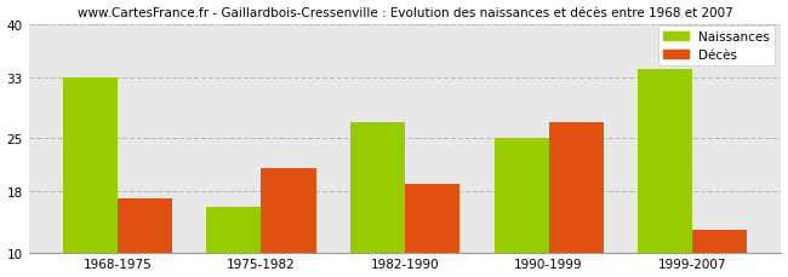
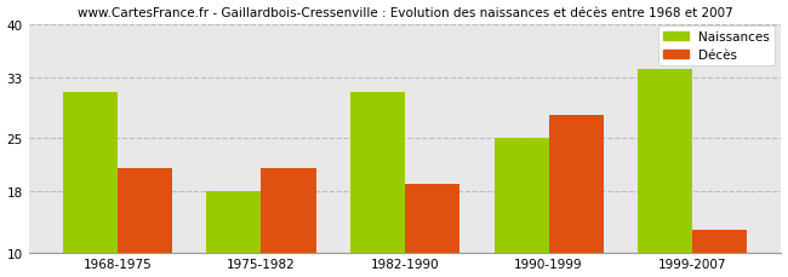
Naissances/1968-1975: 33 -> 31
Décès/1968-1975: 17 -> 21
Naissances/1975-1982: 16 -> 18
Naissances/1982-1990: 27 -> 31
Décès/1990-1999: 27 -> 28
